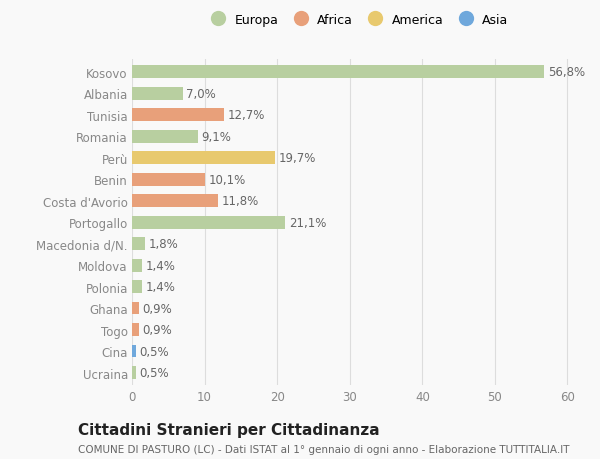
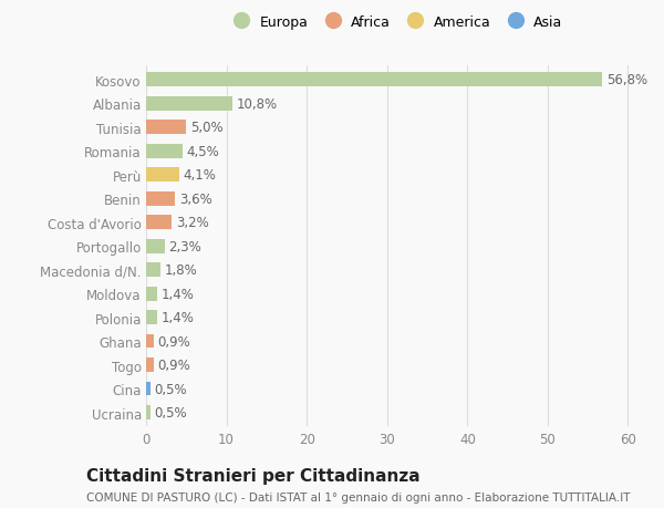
Albania: 7,0% -> 10,8%
Tunisia: 12,7% -> 5,0%
Romania: 9,1% -> 4,5%
Perù: 19,7% -> 4,1%
Benin: 10,1% -> 3,6%
Costa d'Avorio: 11,8% -> 3,2%
Portogallo: 21,1% -> 2,3%
